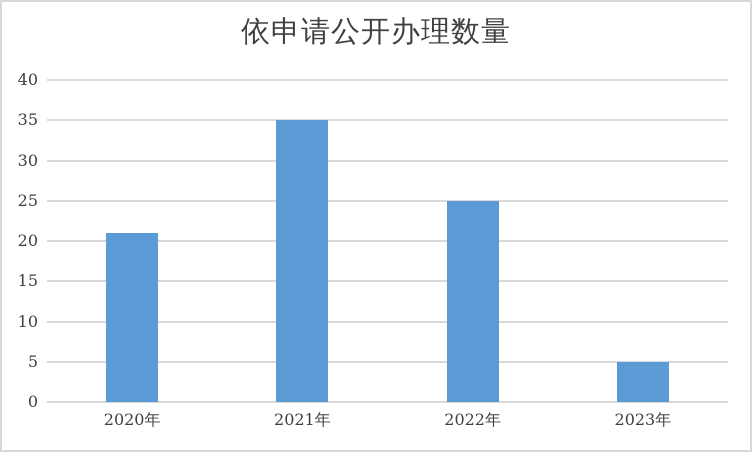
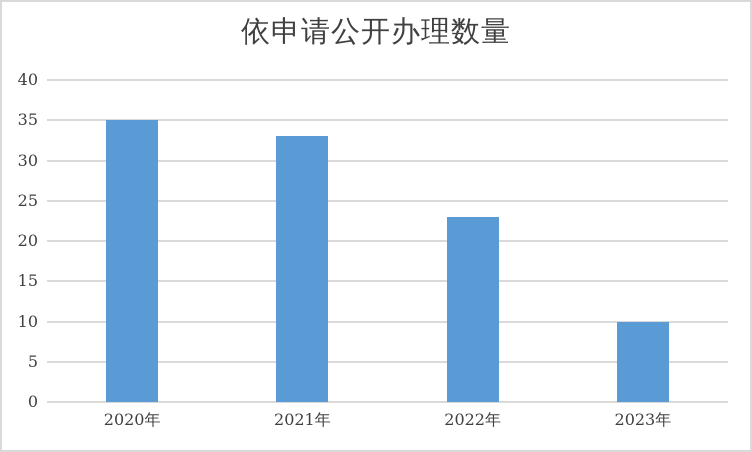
2020年: 21 -> 35
2021年: 35 -> 33
2022年: 25 -> 23
2023年: 5 -> 10
